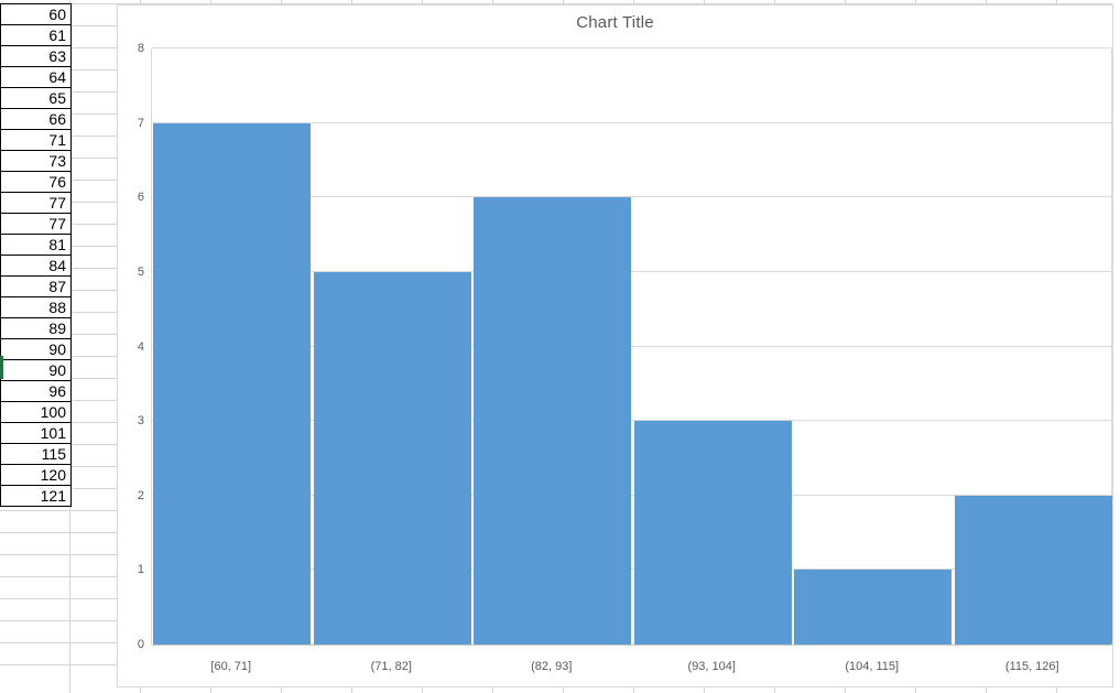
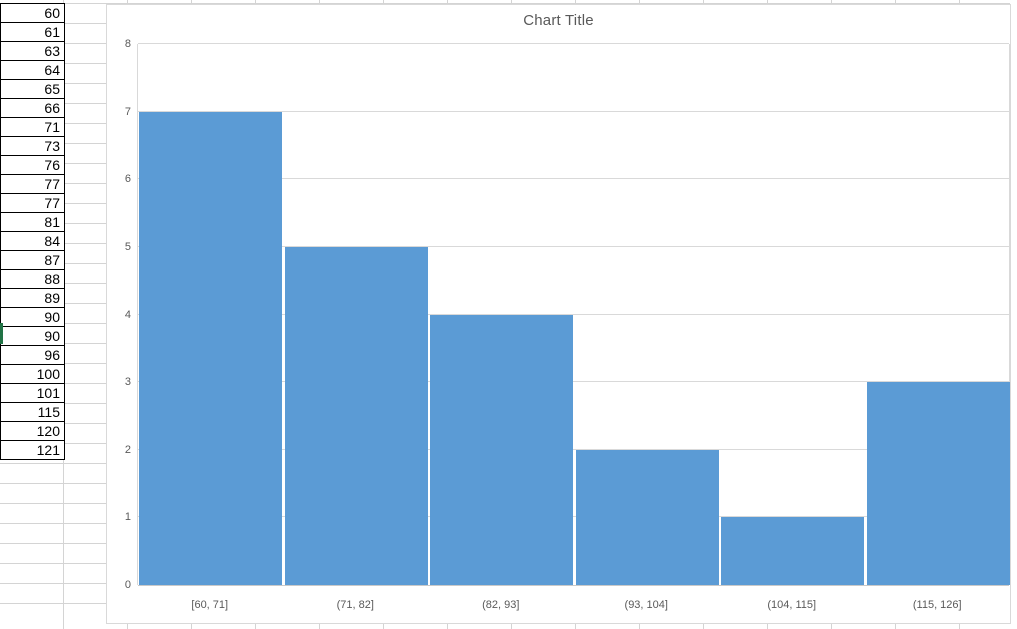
(82, 93]: 6 -> 4
(93, 104]: 3 -> 2
(115, 126]: 2 -> 3
